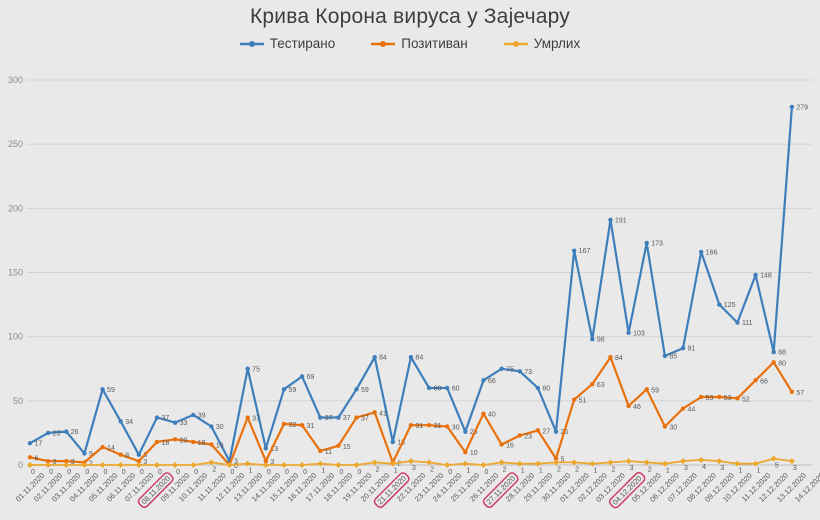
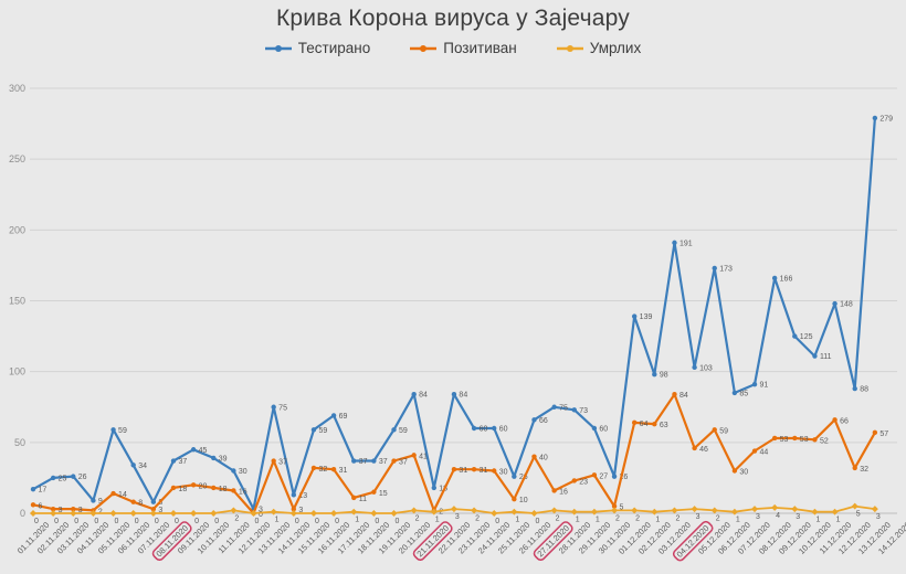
Тестирано/09.11.2020: 33 -> 45
Тестирано/01.12.2020: 167 -> 139
Позитиван/01.12.2020: 51 -> 64
Позитиван/12.12.2020: 80 -> 32
